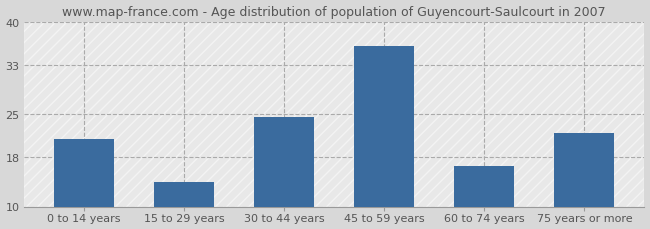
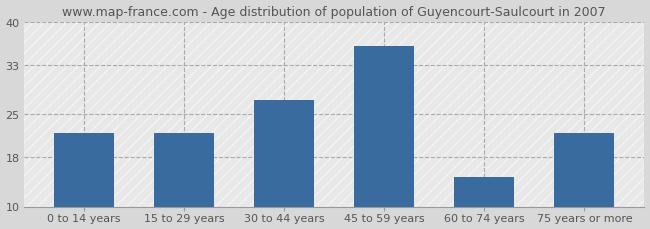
0 to 14 years: 21.0 -> 22.0
15 to 29 years: 14.0 -> 22.0
30 to 44 years: 24.5 -> 27.2
60 to 74 years: 16.5 -> 14.8
